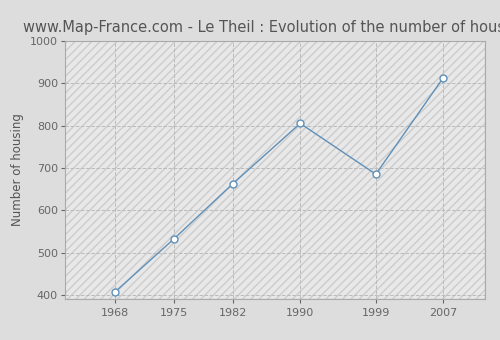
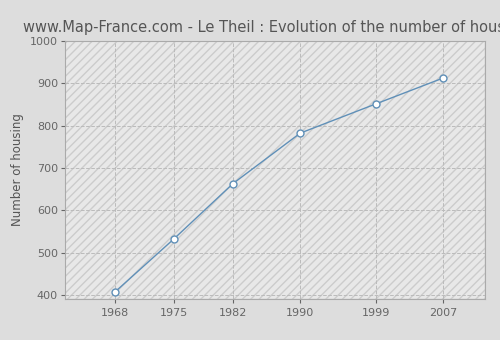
1990: 805 -> 782
1999: 685 -> 851
